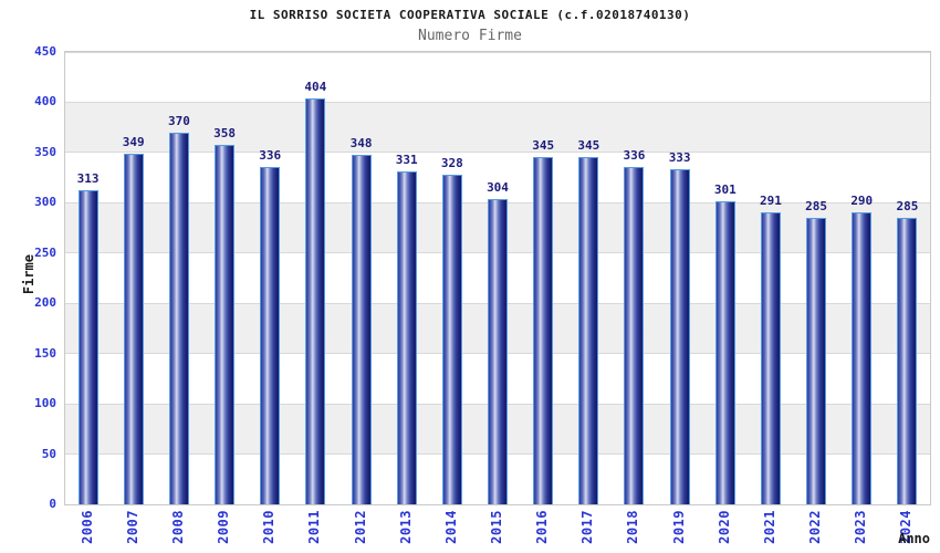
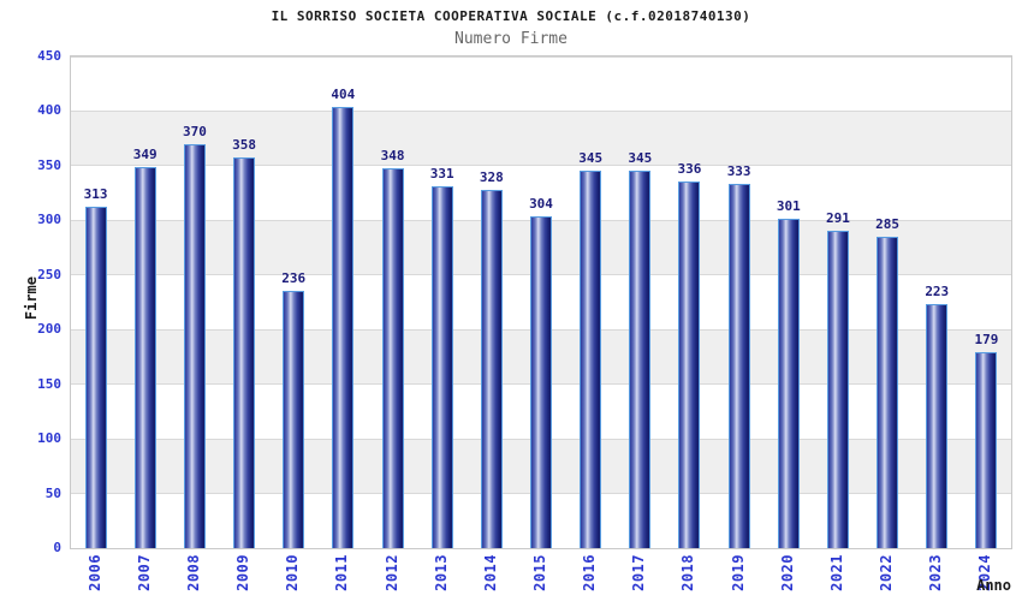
2010: 336 -> 236
2023: 290 -> 223
2024: 285 -> 179
